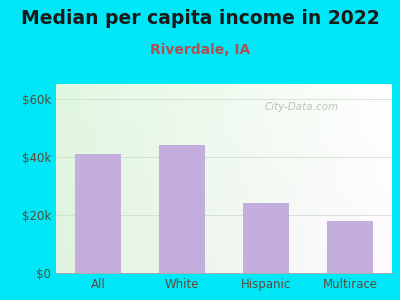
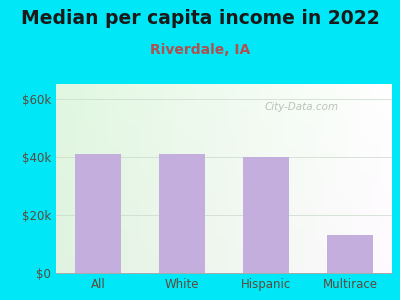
White: $44k -> $41k
Hispanic: $24k -> $40k
Multirace: $18k -> $13k
